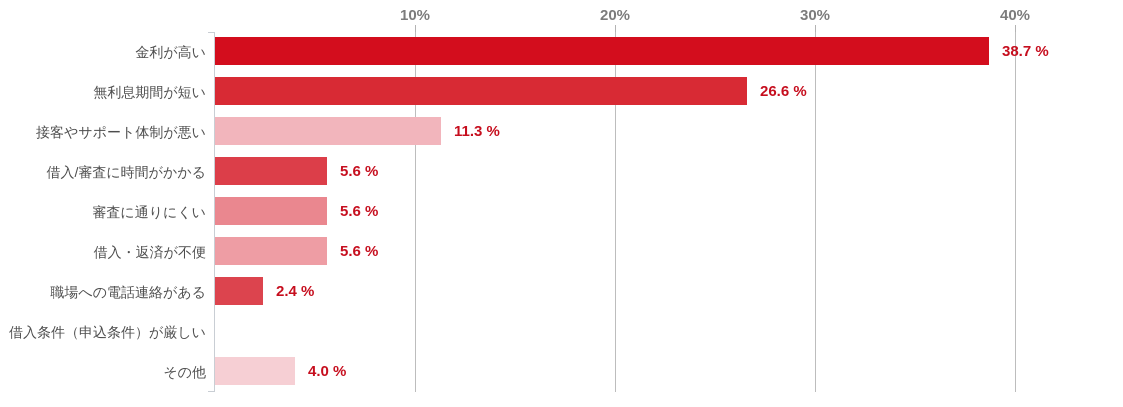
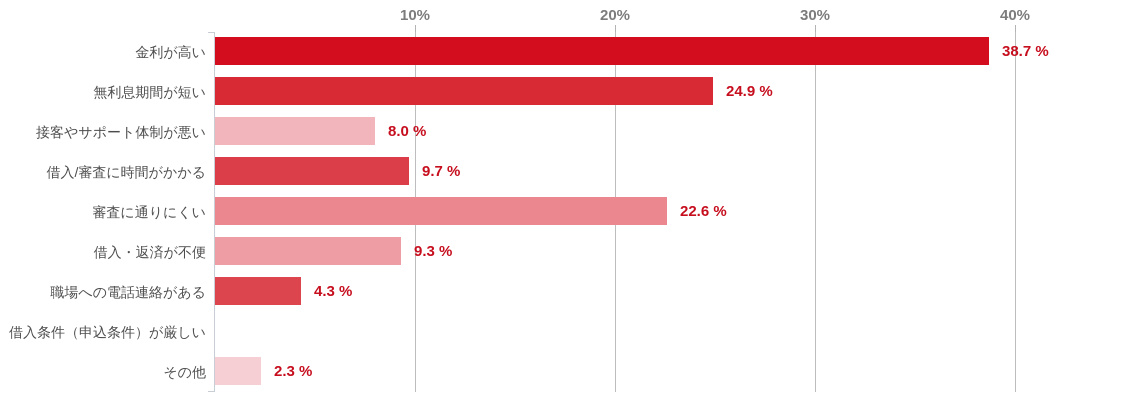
無利息期間が短い: 26.6 -> 24.9
接客やサポート体制が悪い: 11.3 -> 8.0
借入/審査に時間がかかる: 5.6 -> 9.7
審査に通りにくい: 5.6 -> 22.6
借入・返済が不便: 5.6 -> 9.3
職場への電話連絡がある: 2.4 -> 4.3
その他: 4.0 -> 2.3
